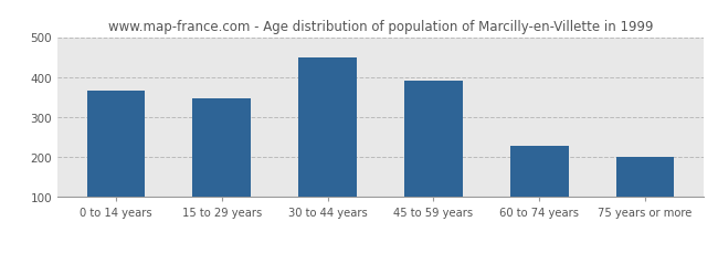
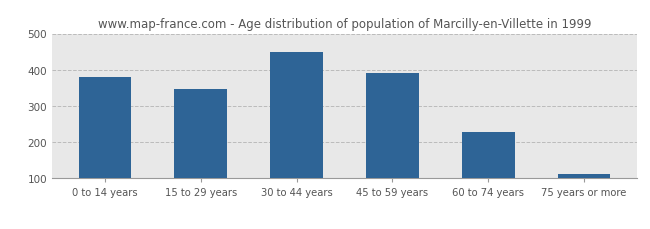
0 to 14 years: 365 -> 380
75 years or more: 200 -> 113
